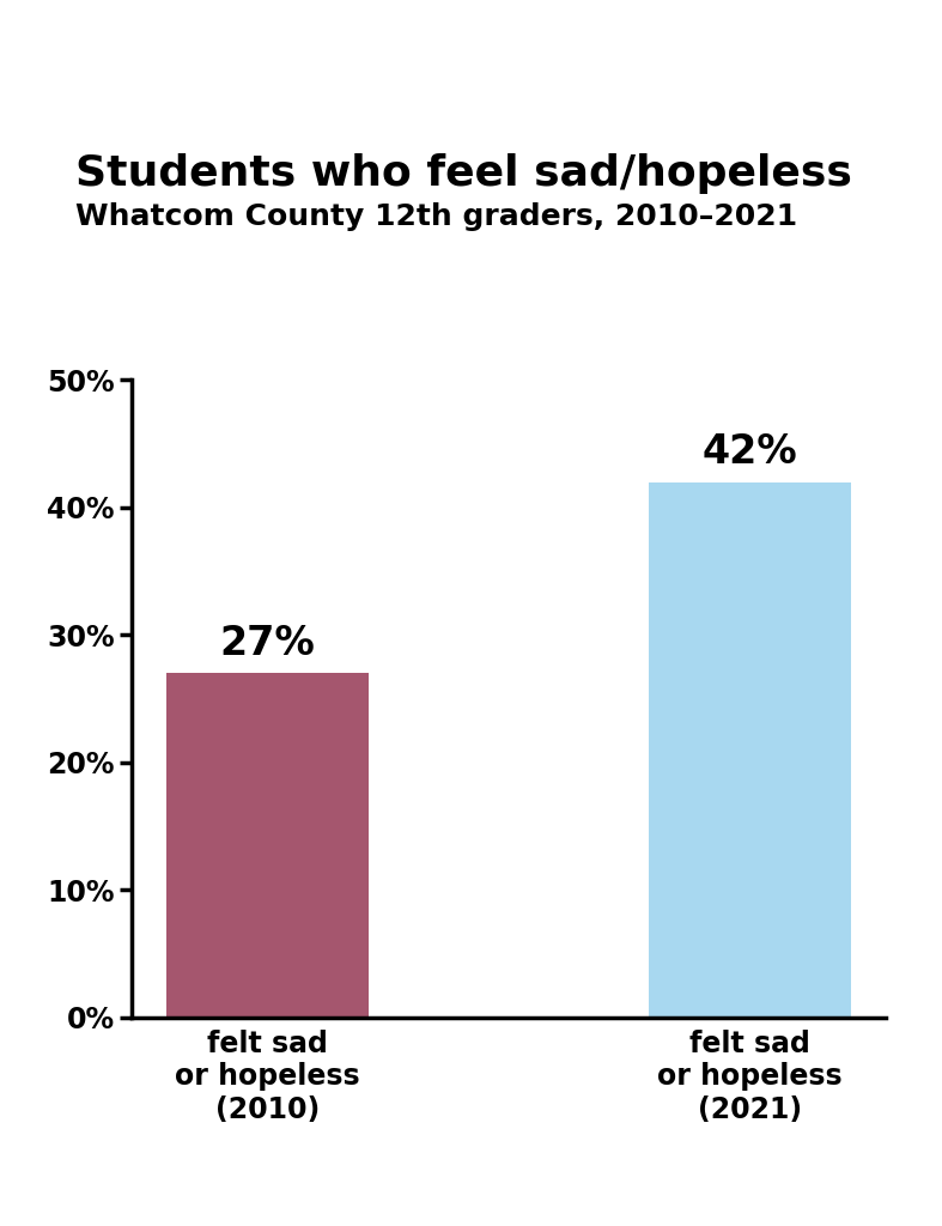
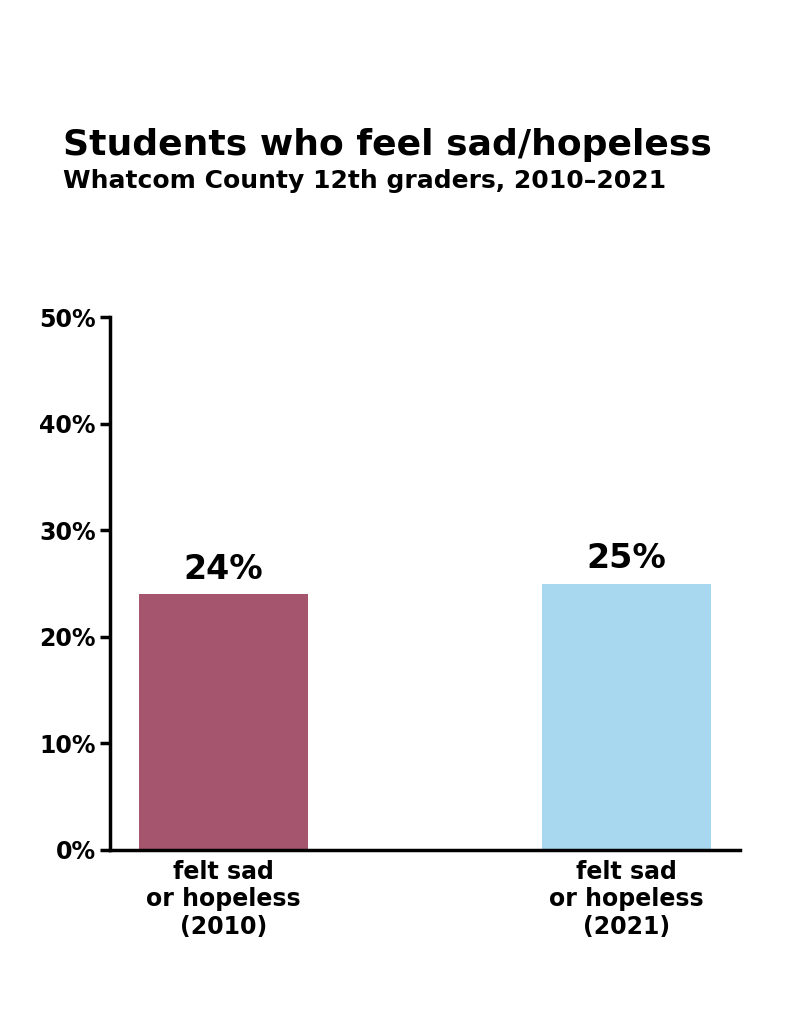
felt sad or hopeless (2010): 27% -> 24%
felt sad or hopeless (2021): 42% -> 25%
